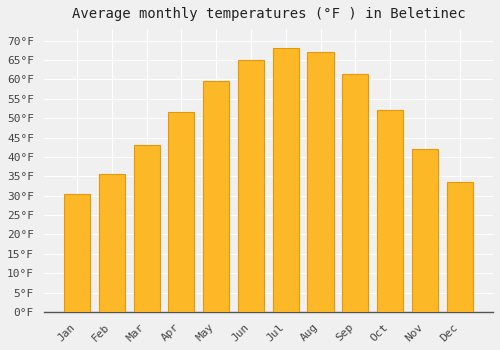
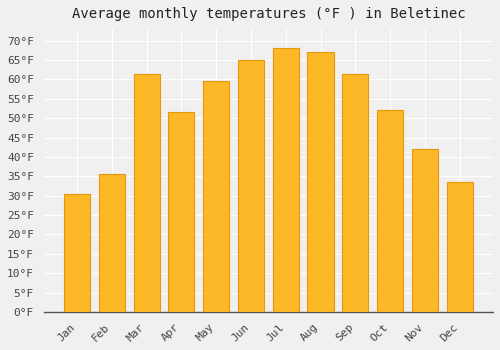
Mar: 43.0°F -> 61.5°F
